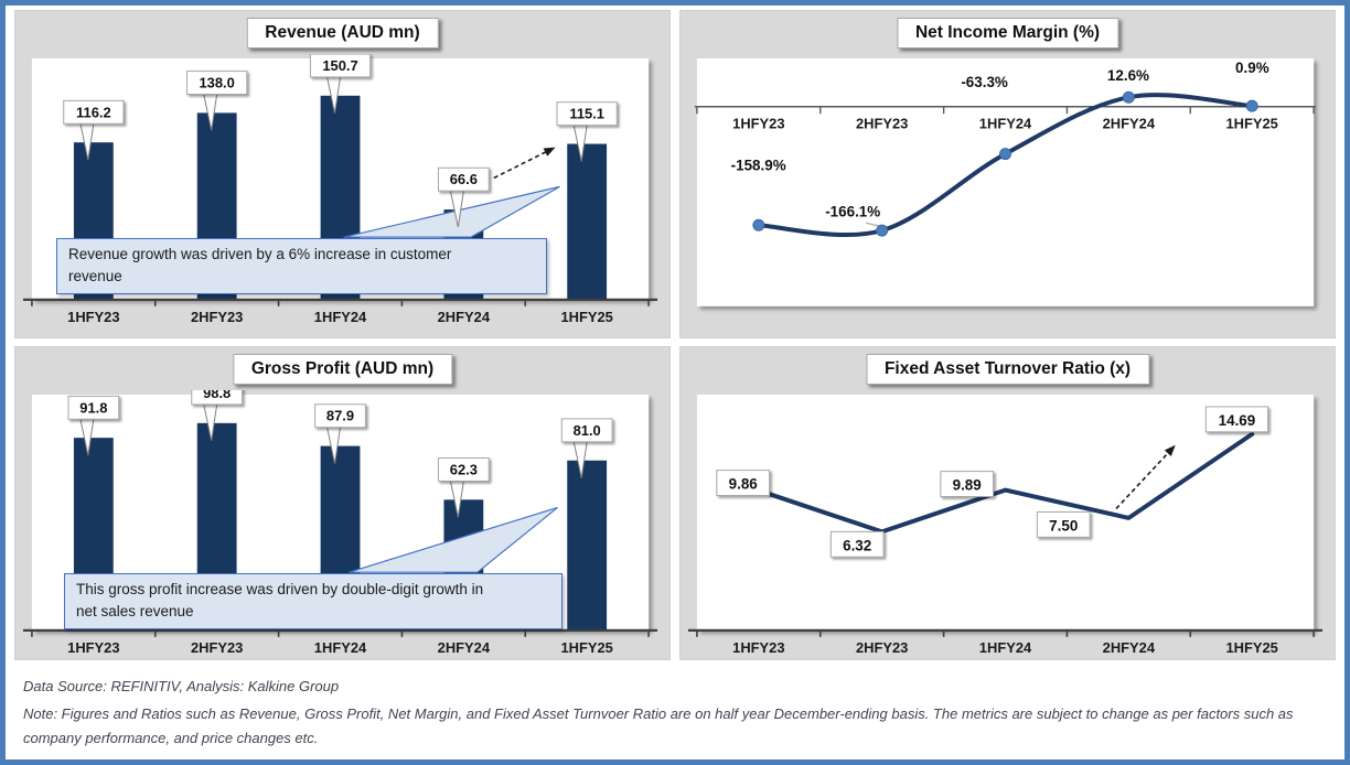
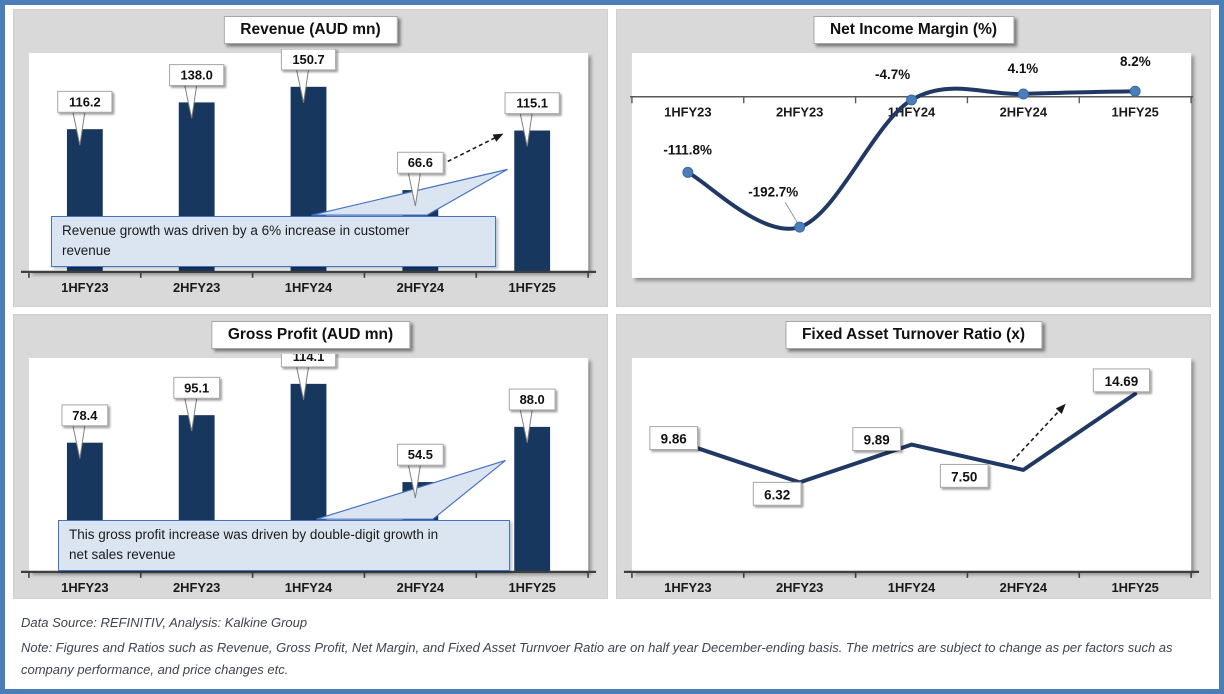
Net Income Margin (%)/1HFY23: -158.9% -> -111.8%
Net Income Margin (%)/2HFY23: -166.1% -> -192.7%
Net Income Margin (%)/1HFY24: -63.3% -> -4.7%
Net Income Margin (%)/2HFY24: 12.6% -> 4.1%
Net Income Margin (%)/1HFY25: 0.9% -> 8.2%
Gross Profit (AUD mn)/1HFY23: 91.8 -> 78.4
Gross Profit (AUD mn)/2HFY23: 98.8 -> 95.1
Gross Profit (AUD mn)/1HFY24: 87.9 -> 114.1
Gross Profit (AUD mn)/2HFY24: 62.3 -> 54.5
Gross Profit (AUD mn)/1HFY25: 81.0 -> 88.0
